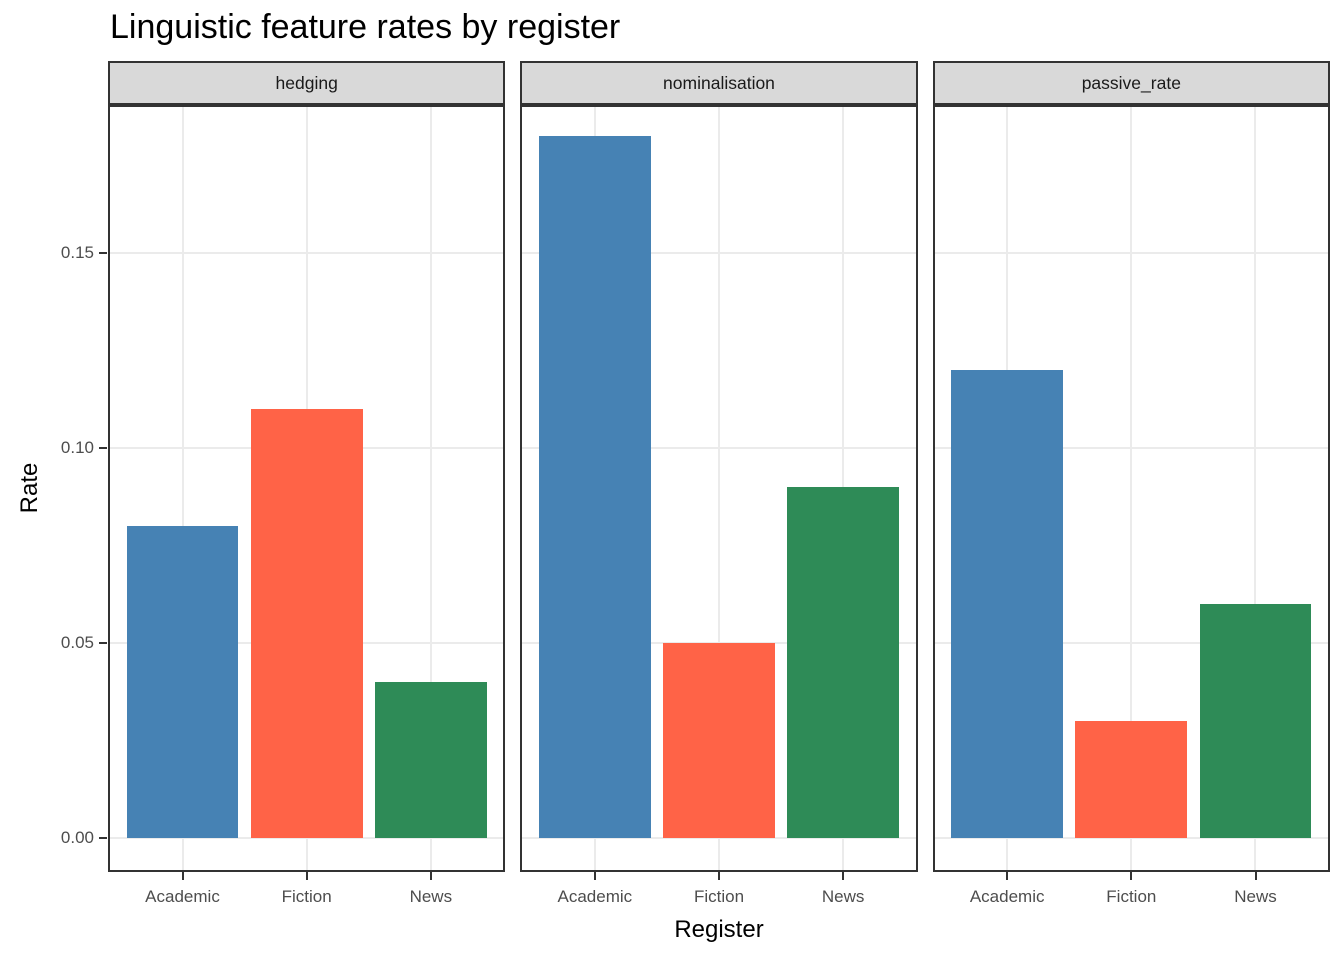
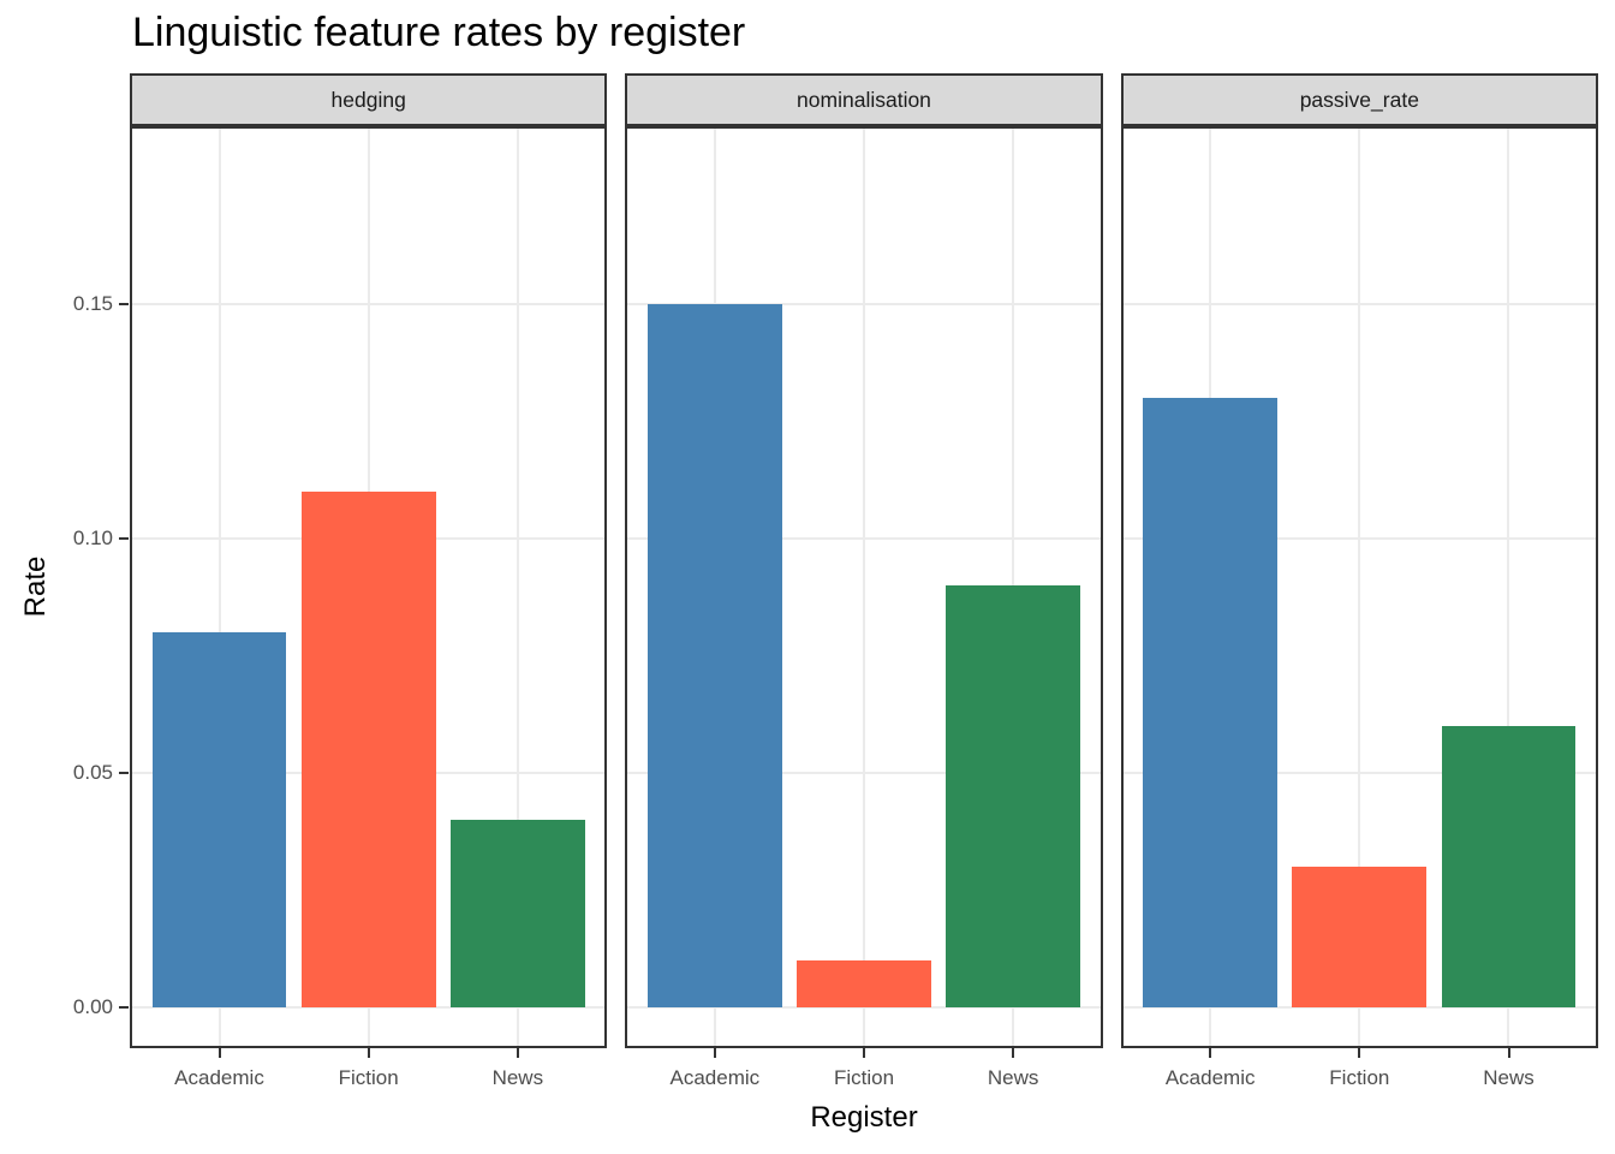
nominalisation/Academic: 0.18 -> 0.15
passive_rate/Academic: 0.12 -> 0.13
nominalisation/Fiction: 0.05 -> 0.01
